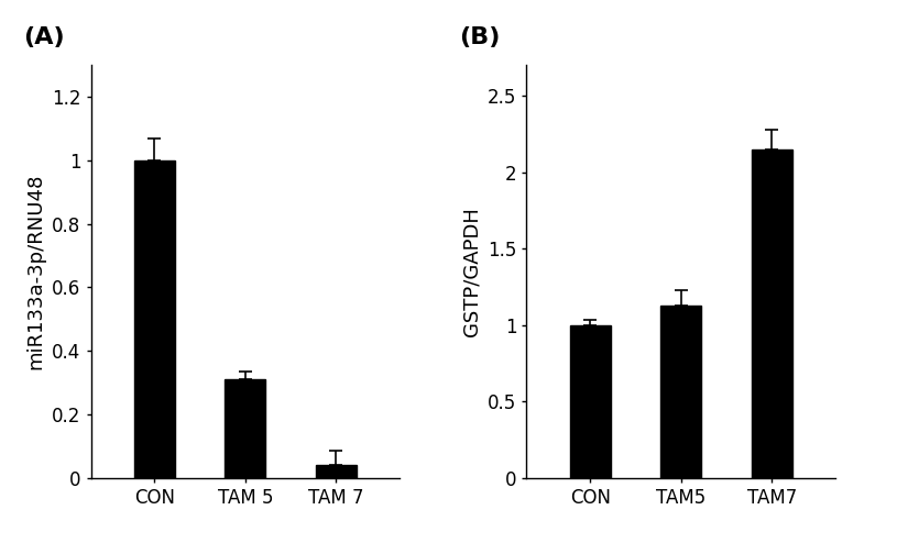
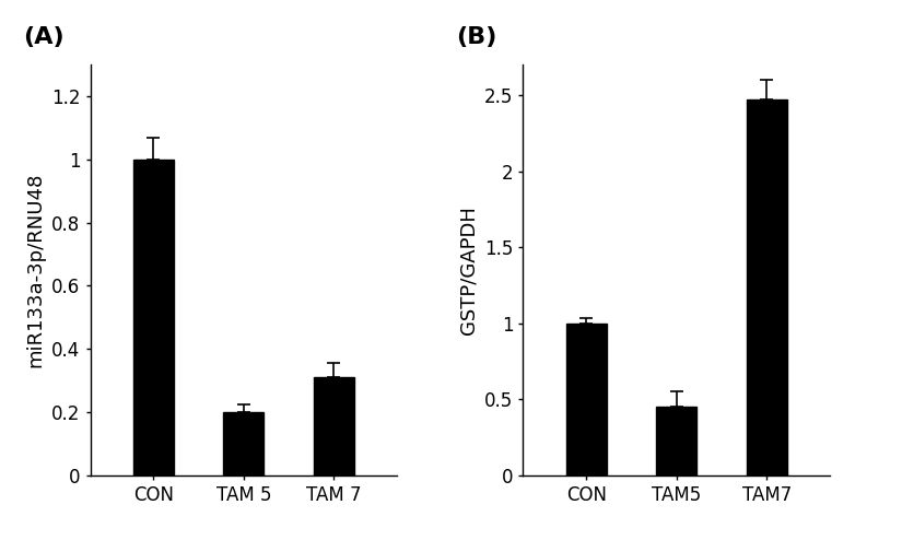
TAM 5: 0.31 -> 0.20
TAM 7: 0.04 -> 0.31
TAM5: 1.13 -> 0.45
TAM7: 2.15 -> 2.47
